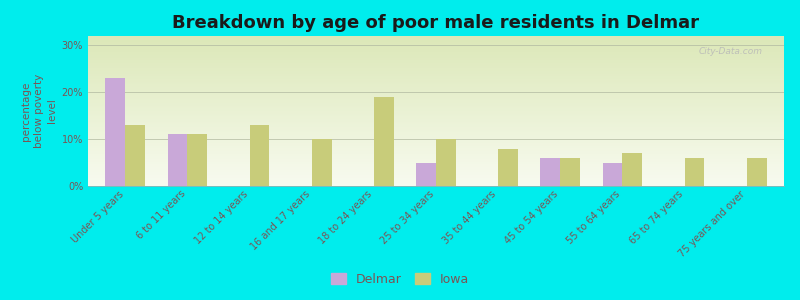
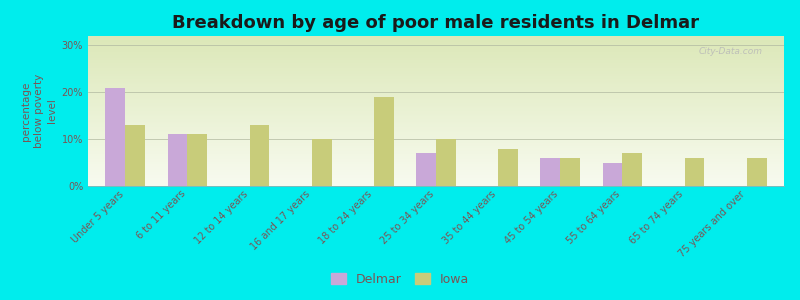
Delmar/Under 5 years: 23% -> 21%
Delmar/25 to 34 years: 5% -> 7%
